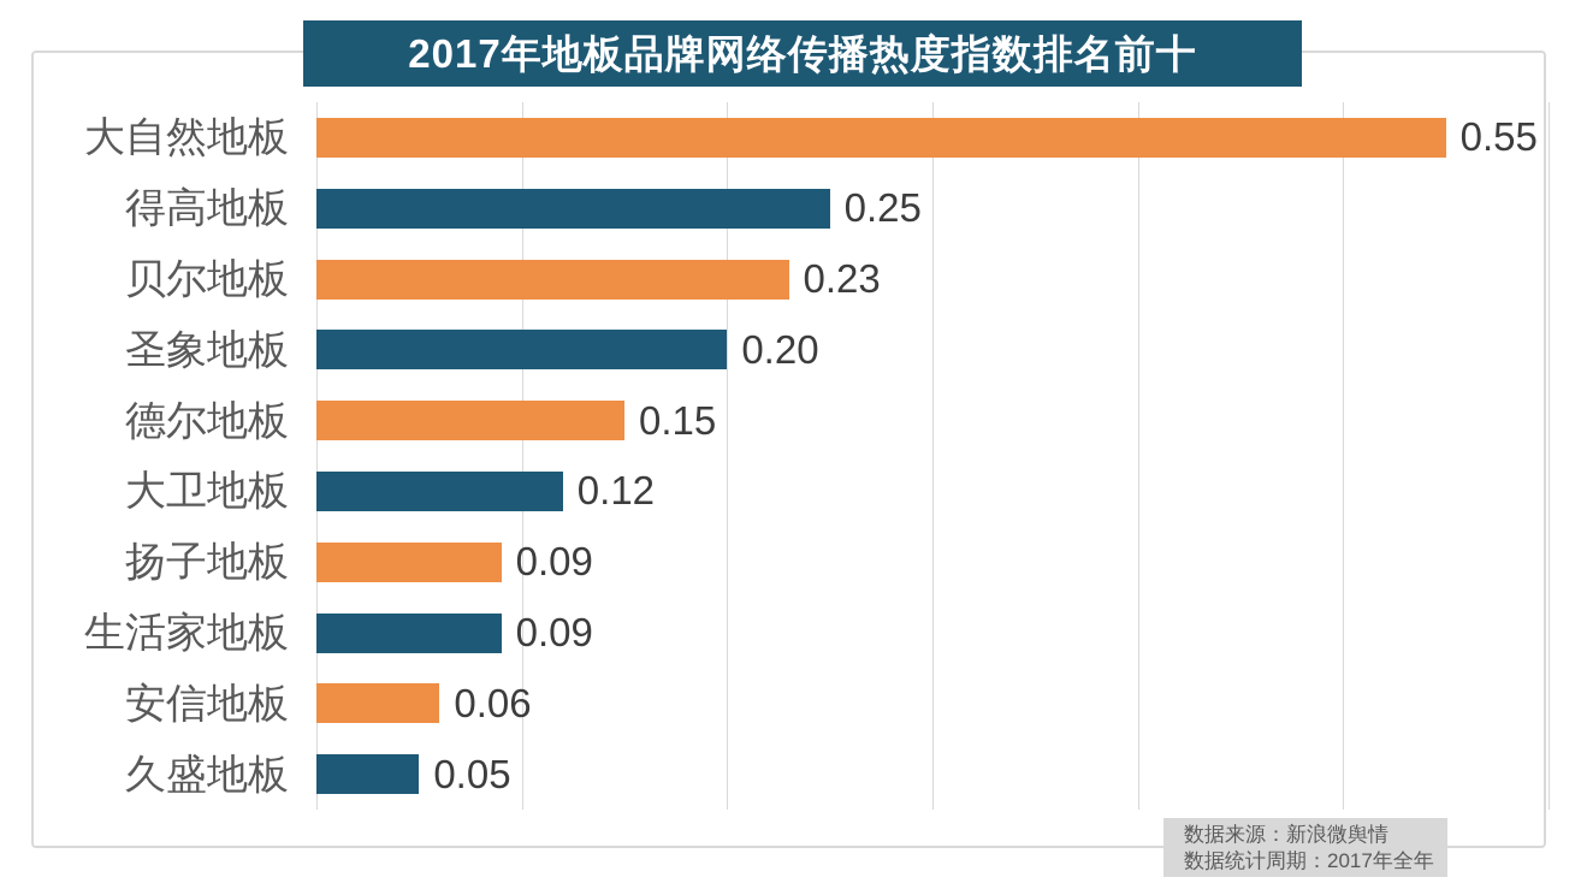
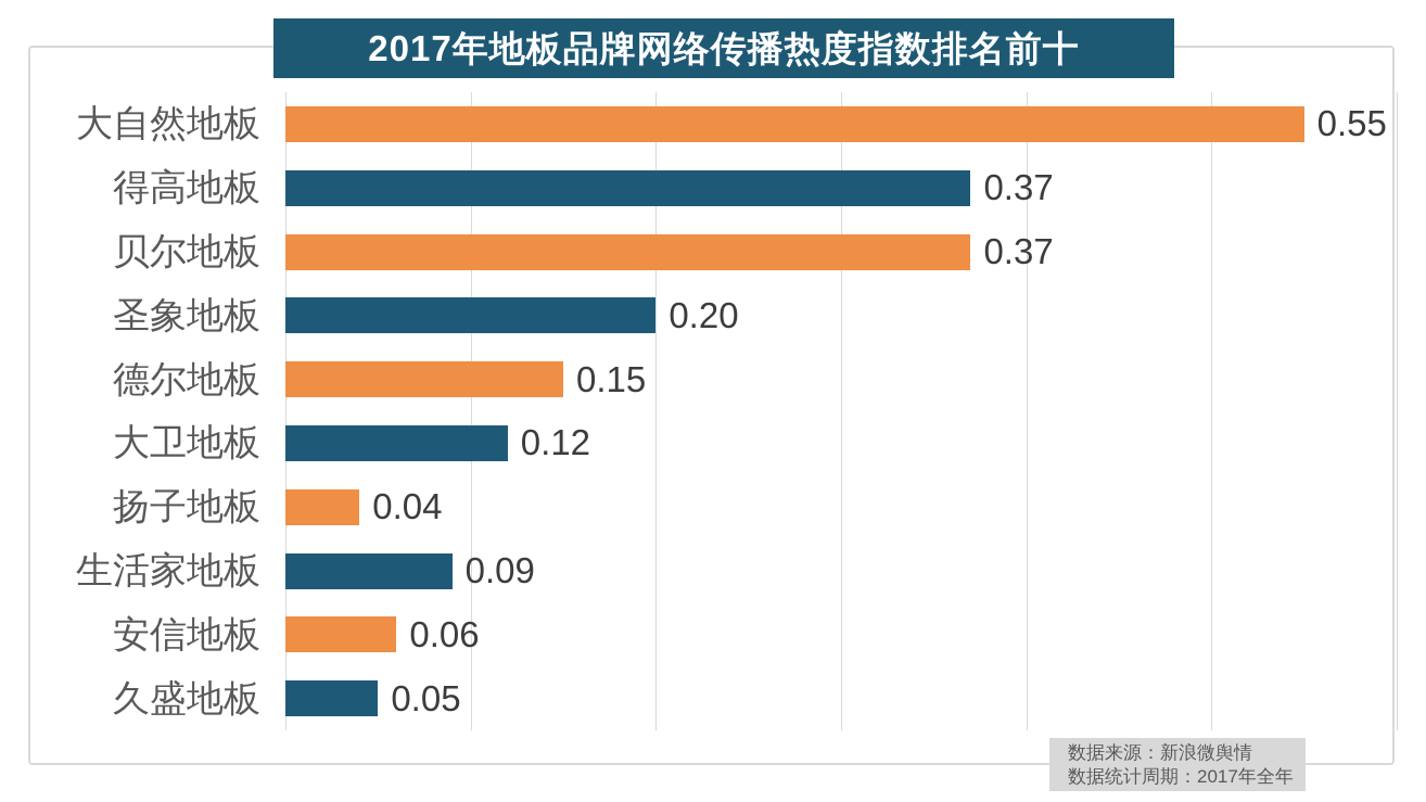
得高地板: 0.25 -> 0.37
贝尔地板: 0.23 -> 0.37
扬子地板: 0.09 -> 0.04
